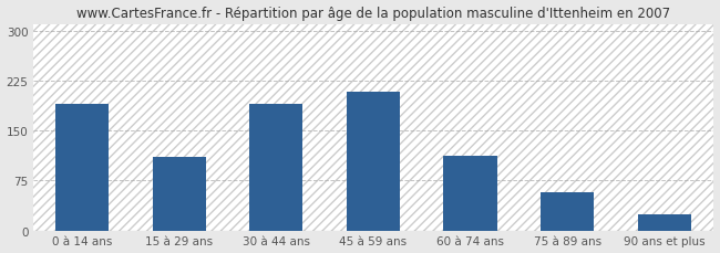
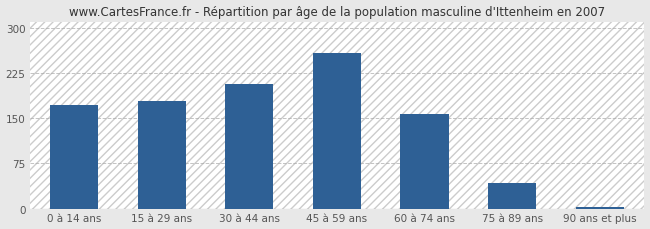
0 à 14 ans: 190 -> 172
15 à 29 ans: 110 -> 178
30 à 44 ans: 190 -> 207
45 à 59 ans: 208 -> 258
60 à 74 ans: 112 -> 157
75 à 89 ans: 58 -> 43
90 ans et plus: 24 -> 3
